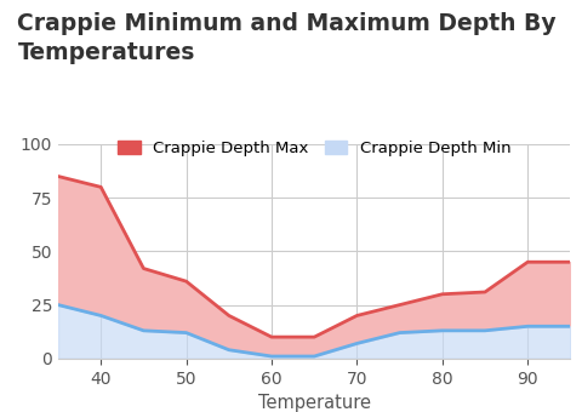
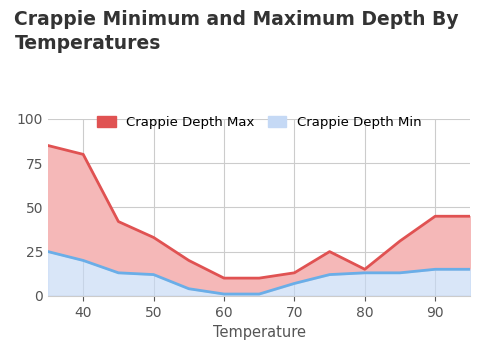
Crappie Depth Max/50: 36 -> 33
Crappie Depth Max/70: 20 -> 13
Crappie Depth Max/80: 30 -> 15
